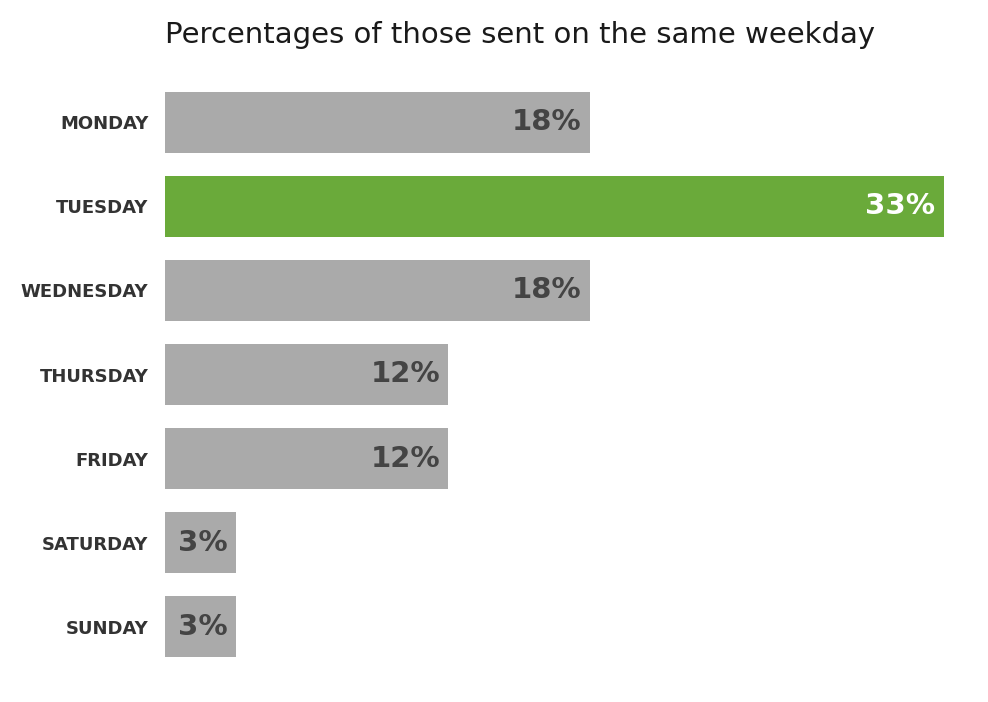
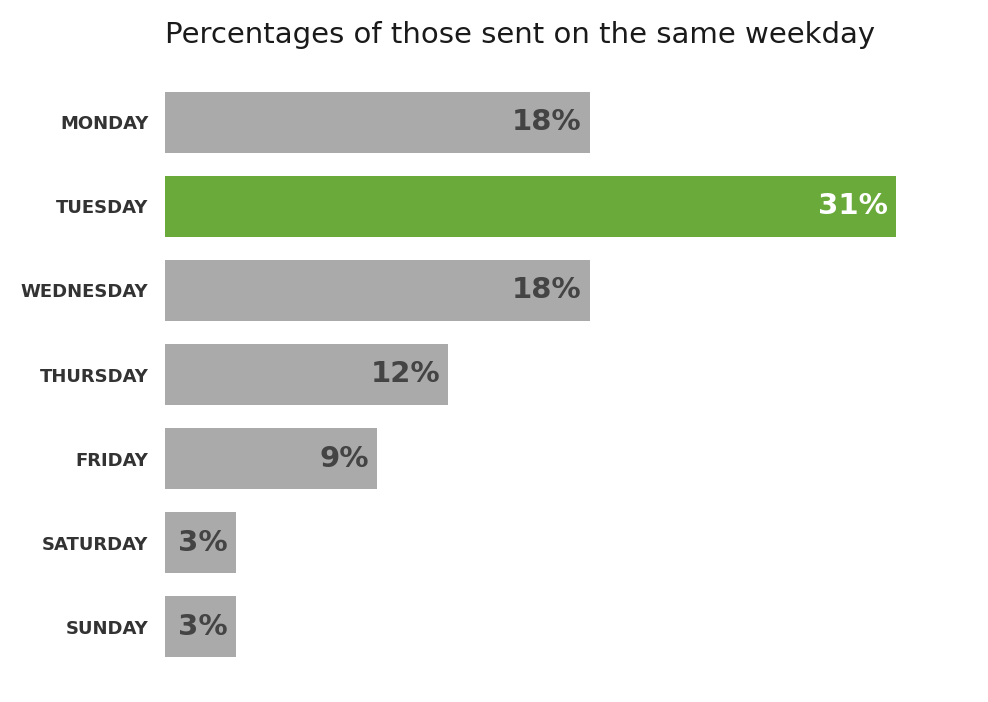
TUESDAY: 33% -> 31%
FRIDAY: 12% -> 9%
